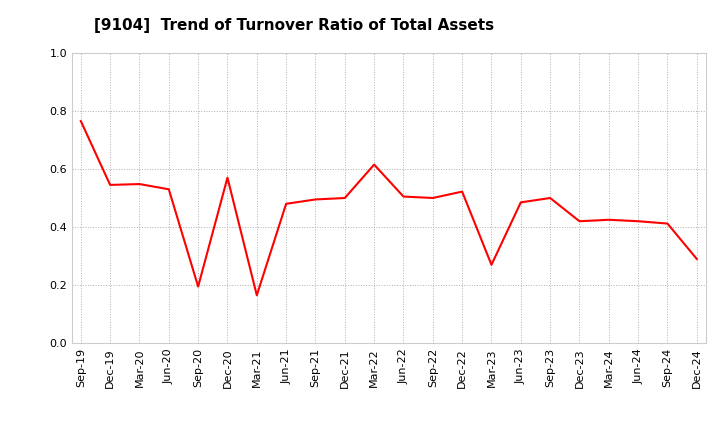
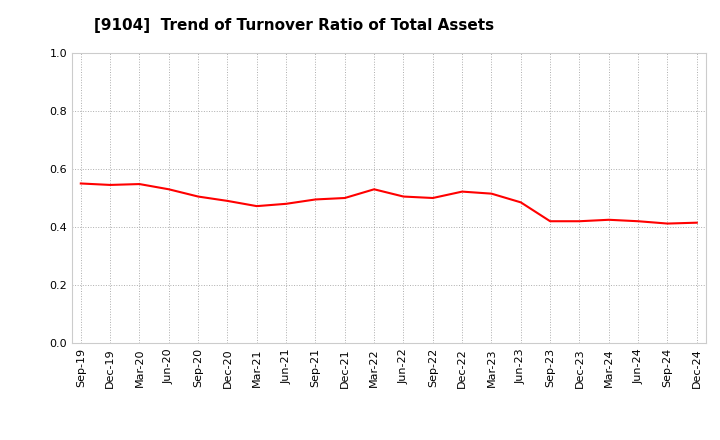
Sep-19: 0.765 -> 0.550
Sep-20: 0.195 -> 0.505
Dec-20: 0.570 -> 0.490
Mar-21: 0.165 -> 0.472
Mar-22: 0.615 -> 0.530
Mar-23: 0.270 -> 0.515
Sep-23: 0.500 -> 0.420
Dec-24: 0.290 -> 0.415
